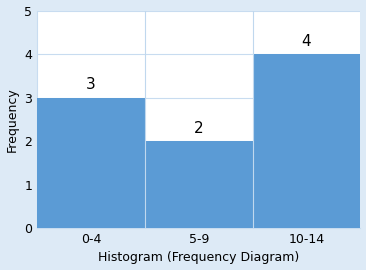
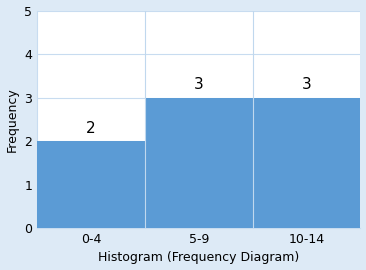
0-4: 3 -> 2
5-9: 2 -> 3
10-14: 4 -> 3
